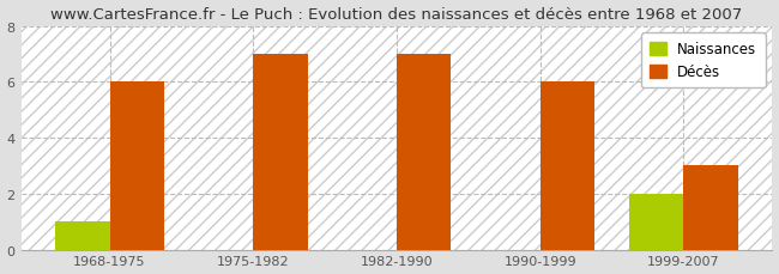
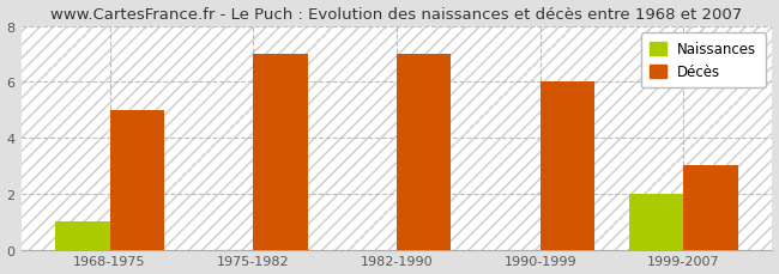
Décès/1968-1975: 6 -> 5
